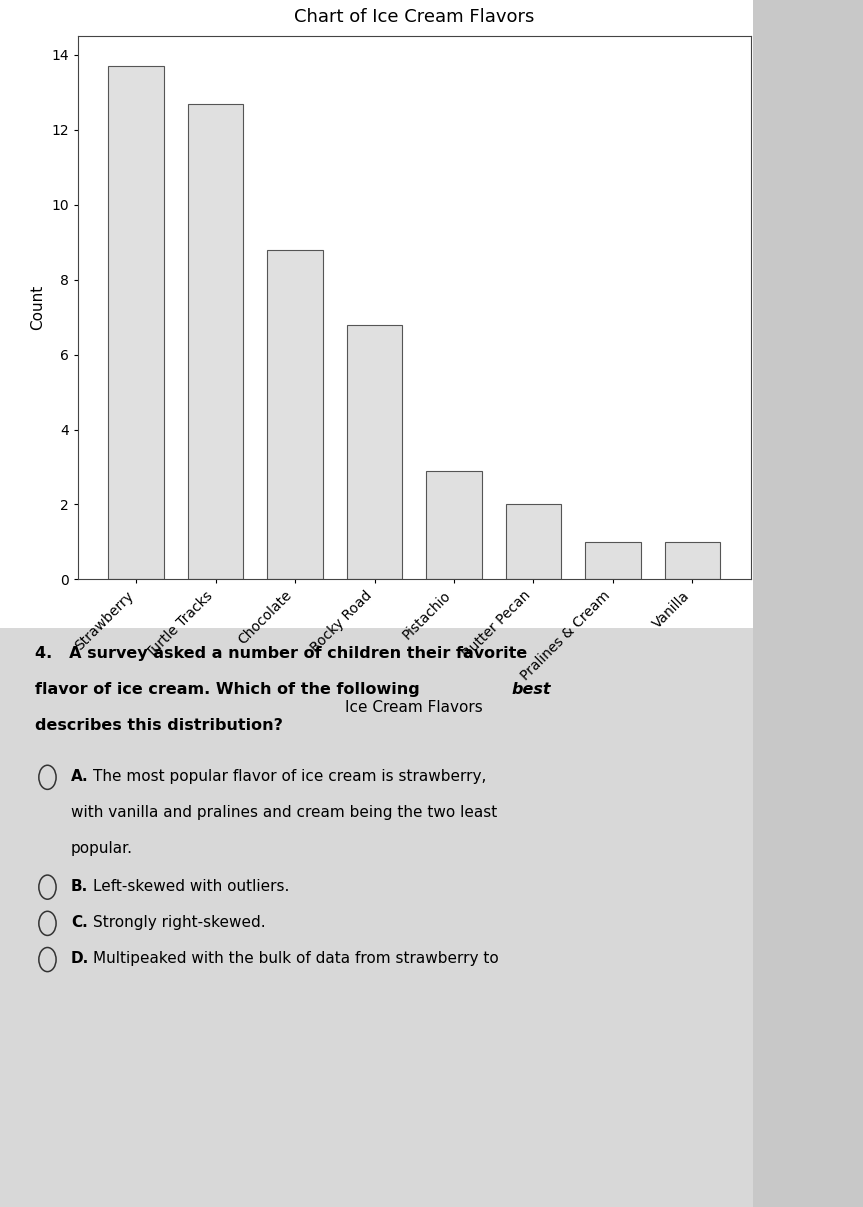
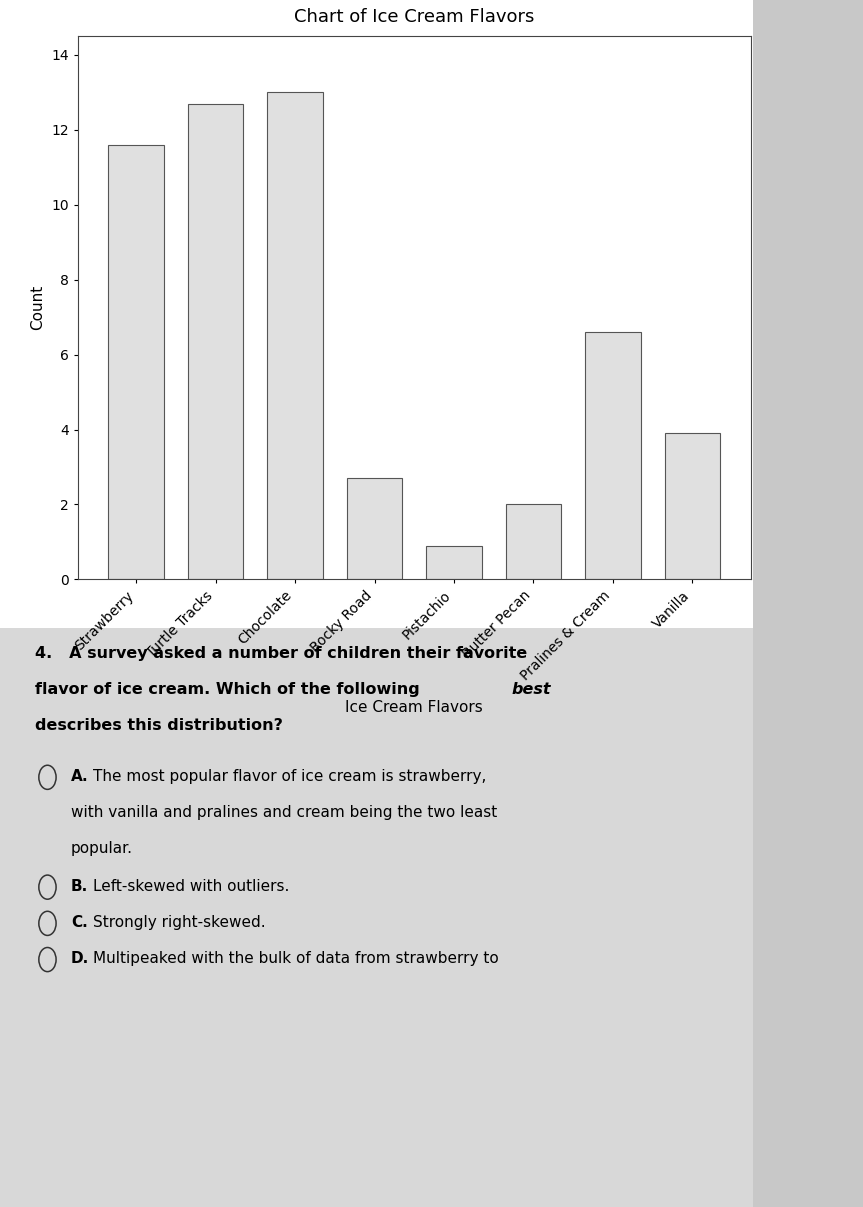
Strawberry: 13.7 -> 11.6
Chocolate: 8.8 -> 13.0
Rocky Road: 6.8 -> 2.7
Pistachio: 2.9 -> 0.9
Pralines & Cream: 1.0 -> 6.6
Vanilla: 1.0 -> 3.9
